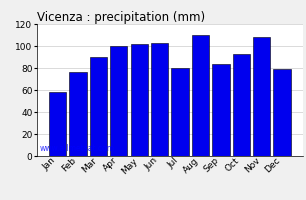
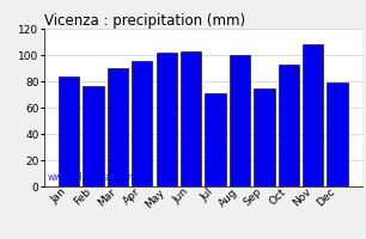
Jan: 58 -> 84
Apr: 100 -> 95
Jul: 80 -> 71
Aug: 110 -> 100
Sep: 84 -> 75
